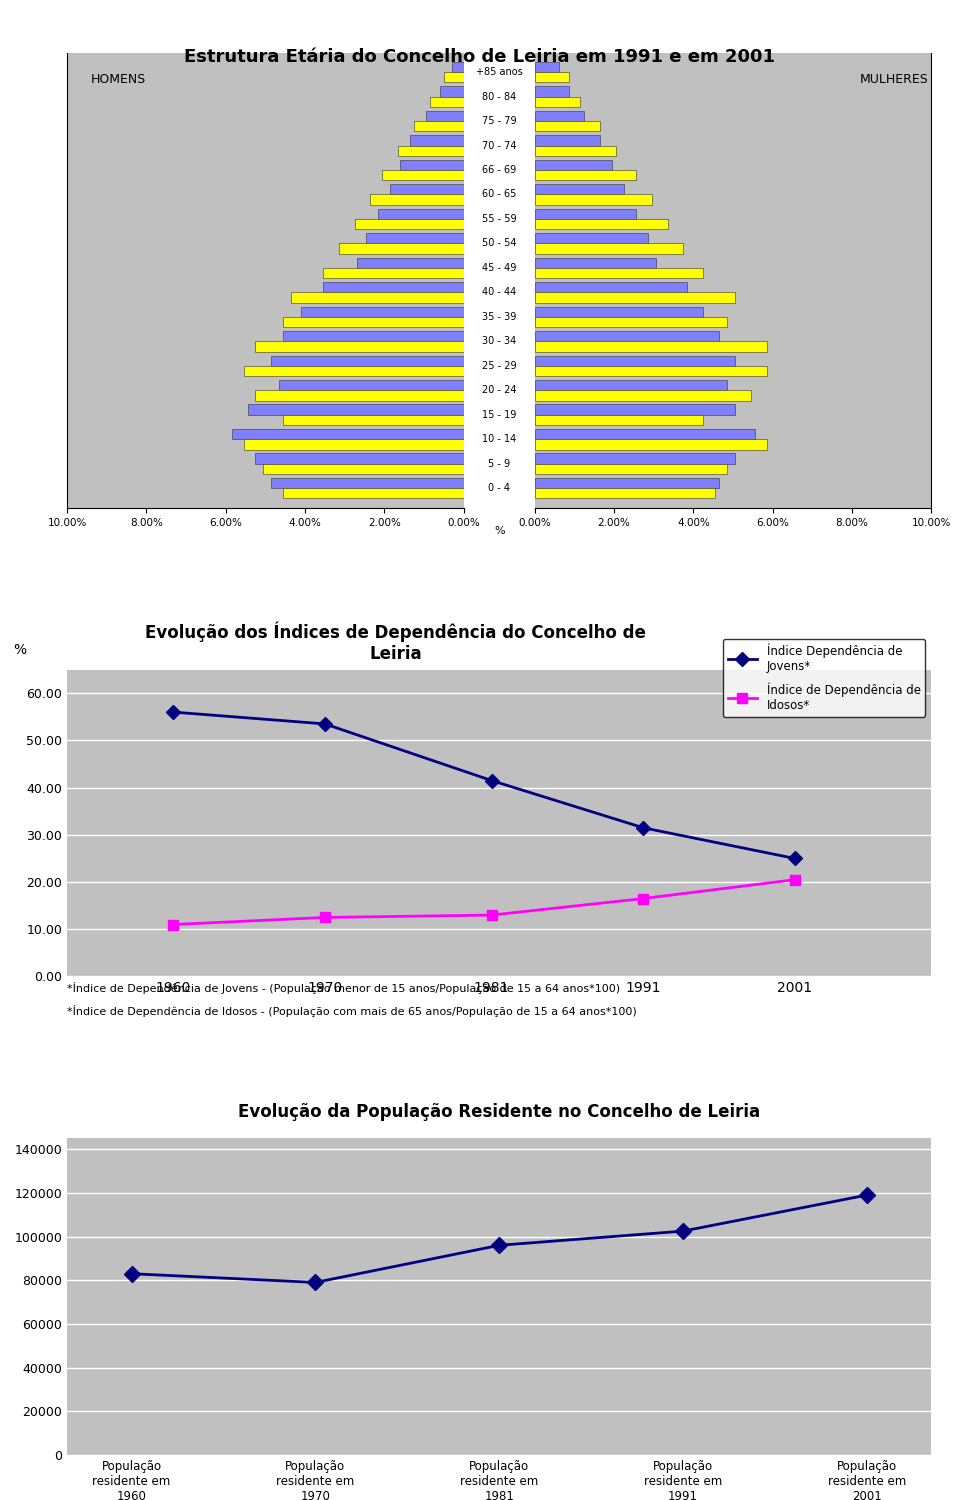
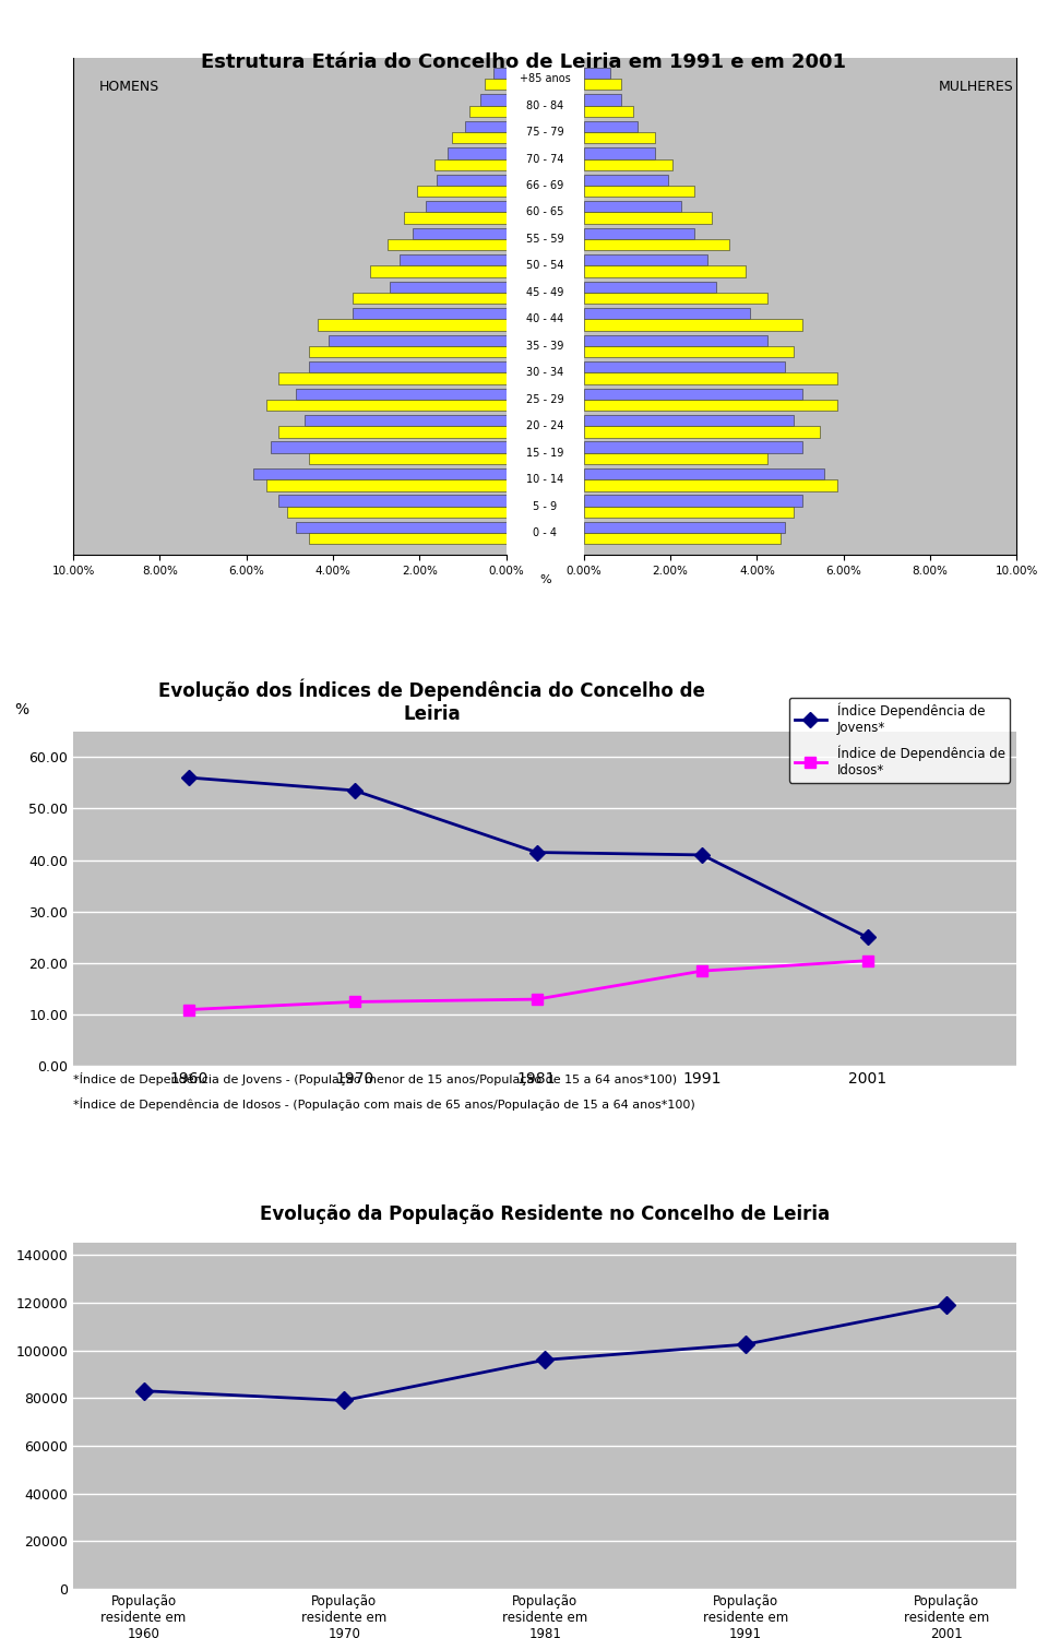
Evolução dos Índices de Dependência do Concelho de Leiria/Índice Dependência de Jovens*/1991: 31.5 -> 41.0
Evolução dos Índices de Dependência do Concelho de Leiria/Índice de Dependência de Idosos*/1991: 16.5 -> 18.5
